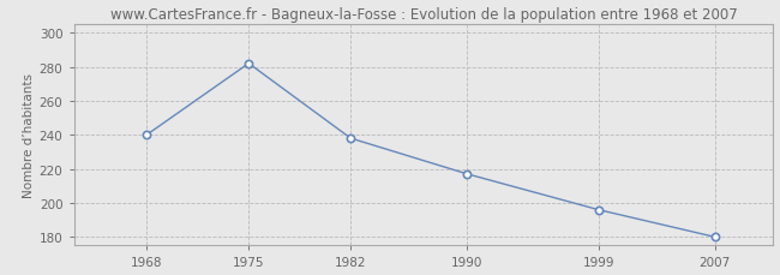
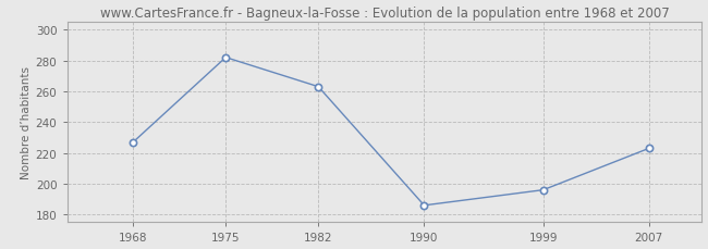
1968: 240 -> 227
1982: 238 -> 263
1990: 217 -> 186
2007: 180 -> 223
